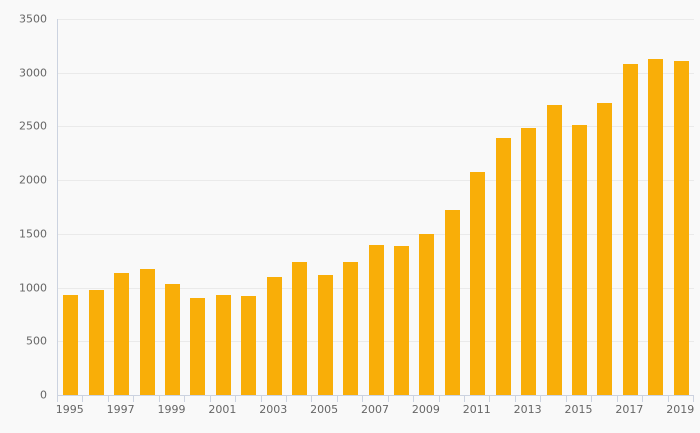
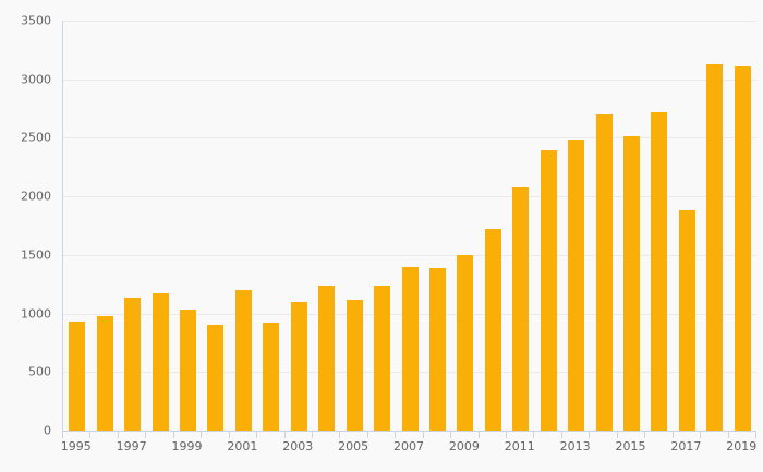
2001: 940 -> 1200
2017: 3080 -> 1880
